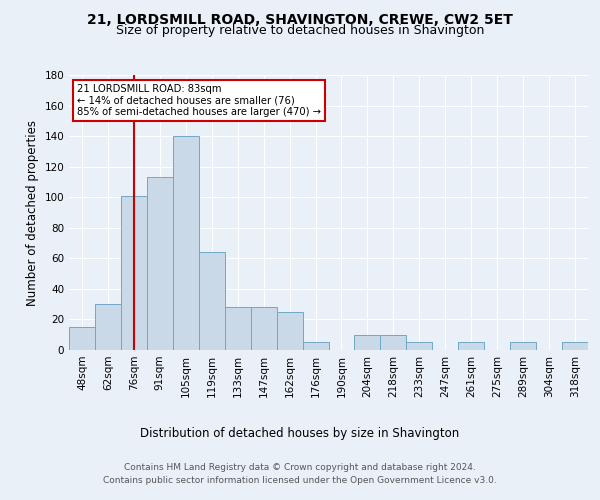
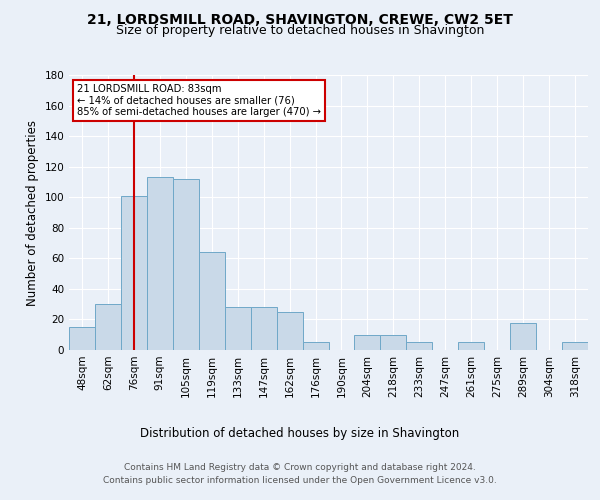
105sqm: 140 -> 112
289sqm: 5 -> 18
